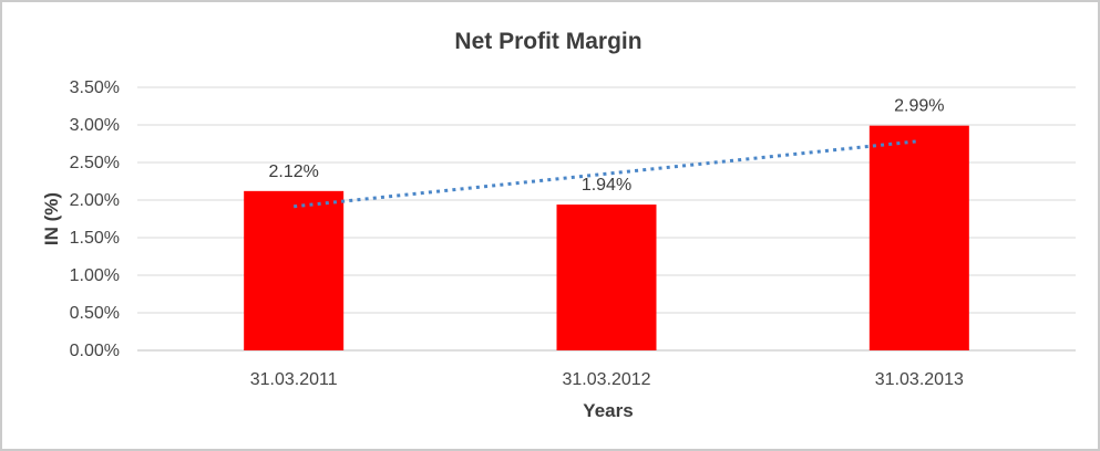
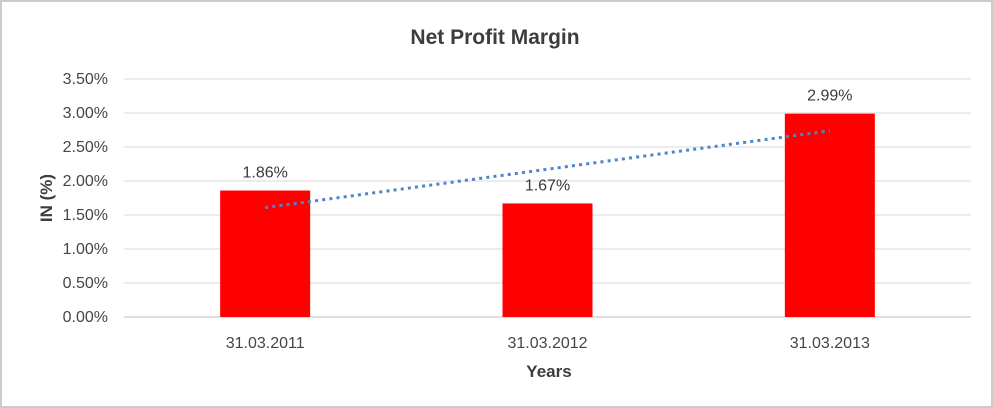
31.03.2011: 2.12% -> 1.86%
31.03.2012: 1.94% -> 1.67%
